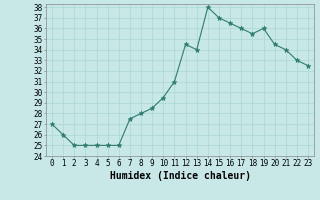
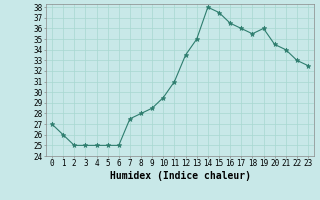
12: 34.5 -> 33.5
13: 34.0 -> 35.0
15: 37.0 -> 37.5
